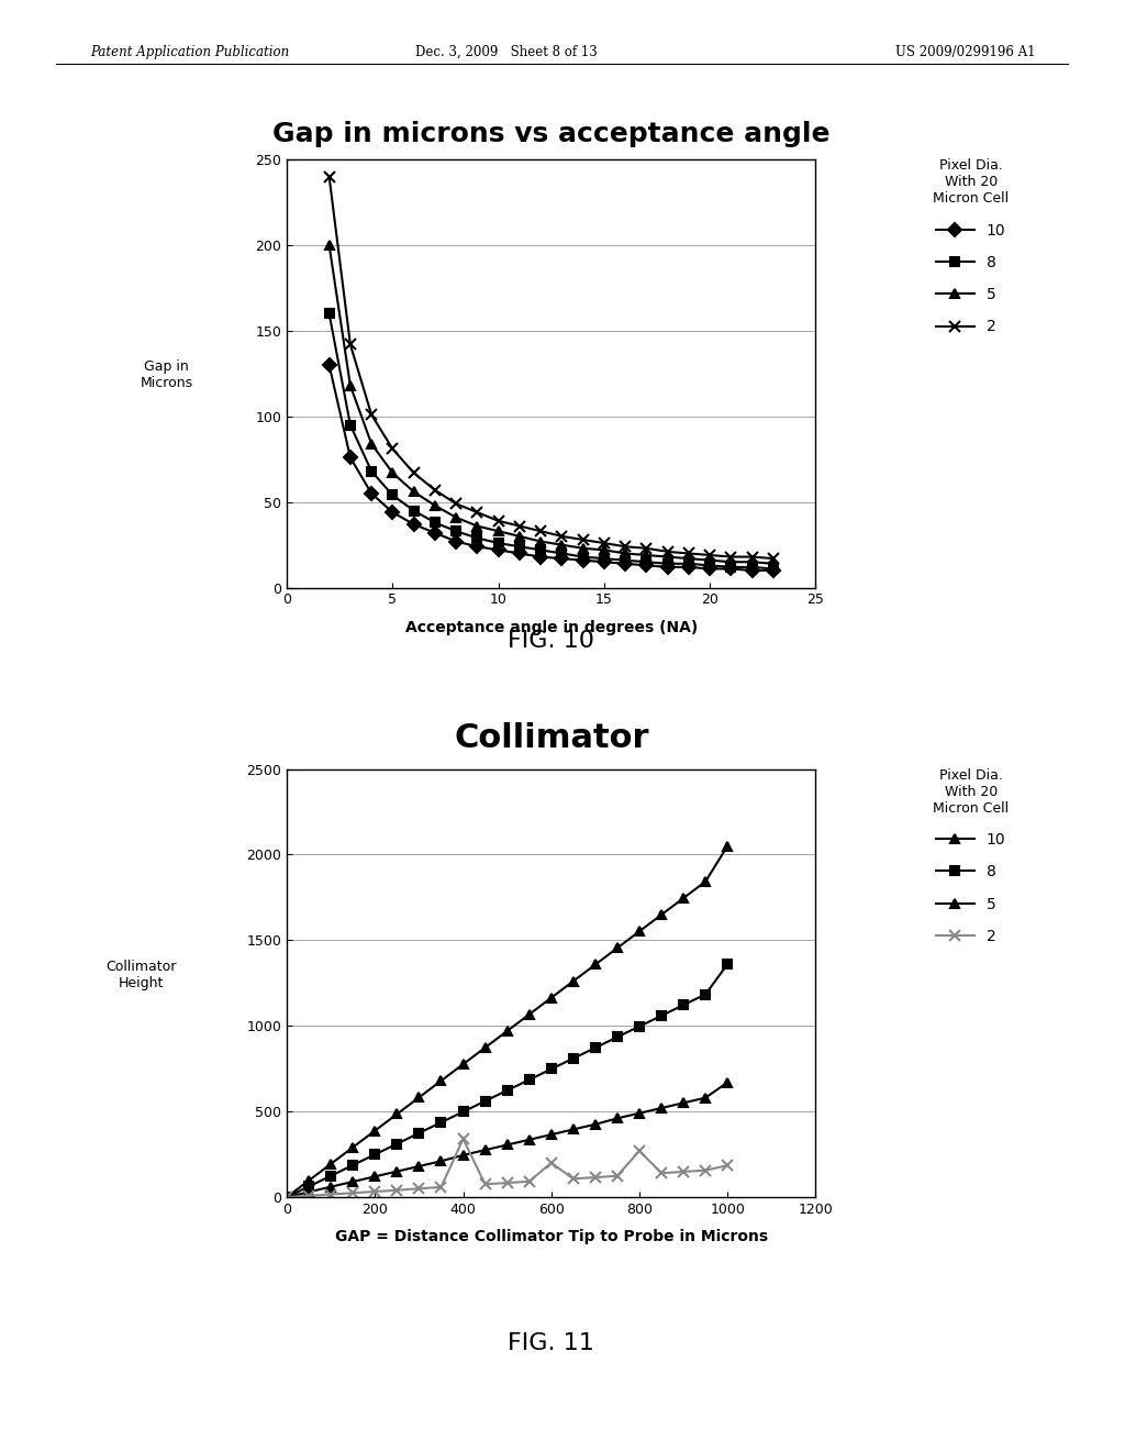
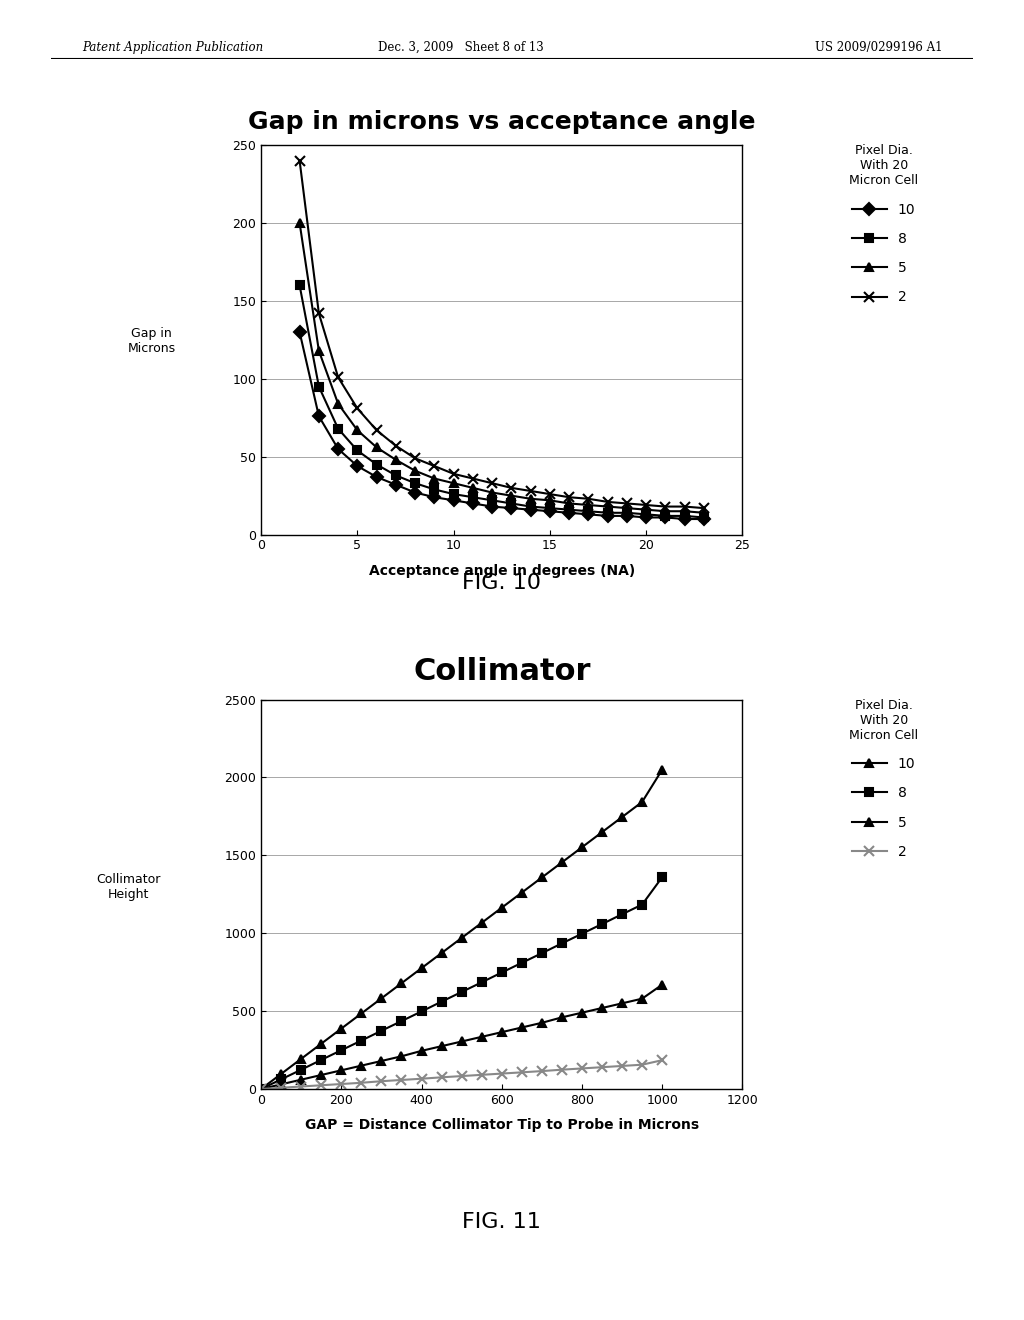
2/400: 340 -> 70
2/600: 200 -> 100
2/800: 270 -> 130
